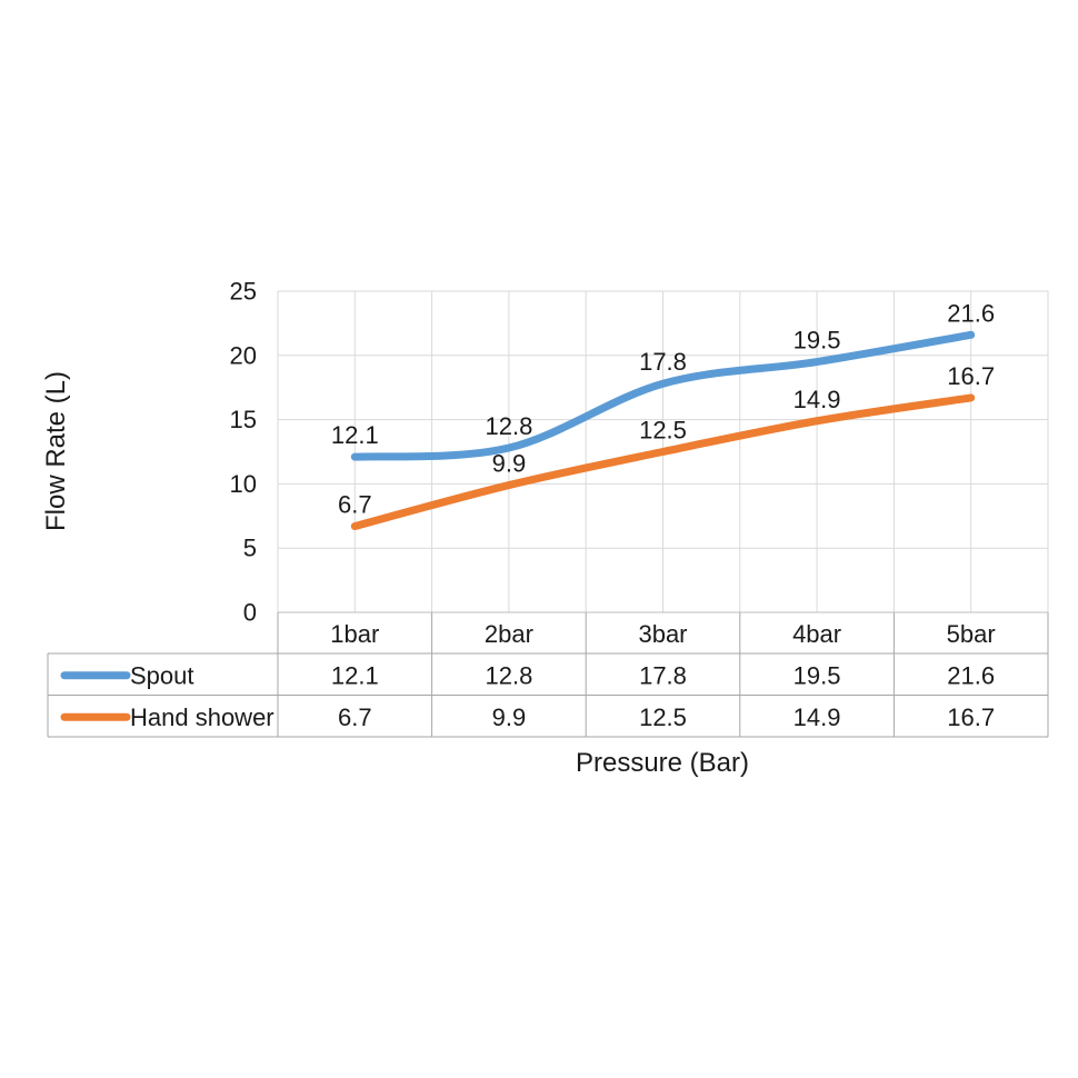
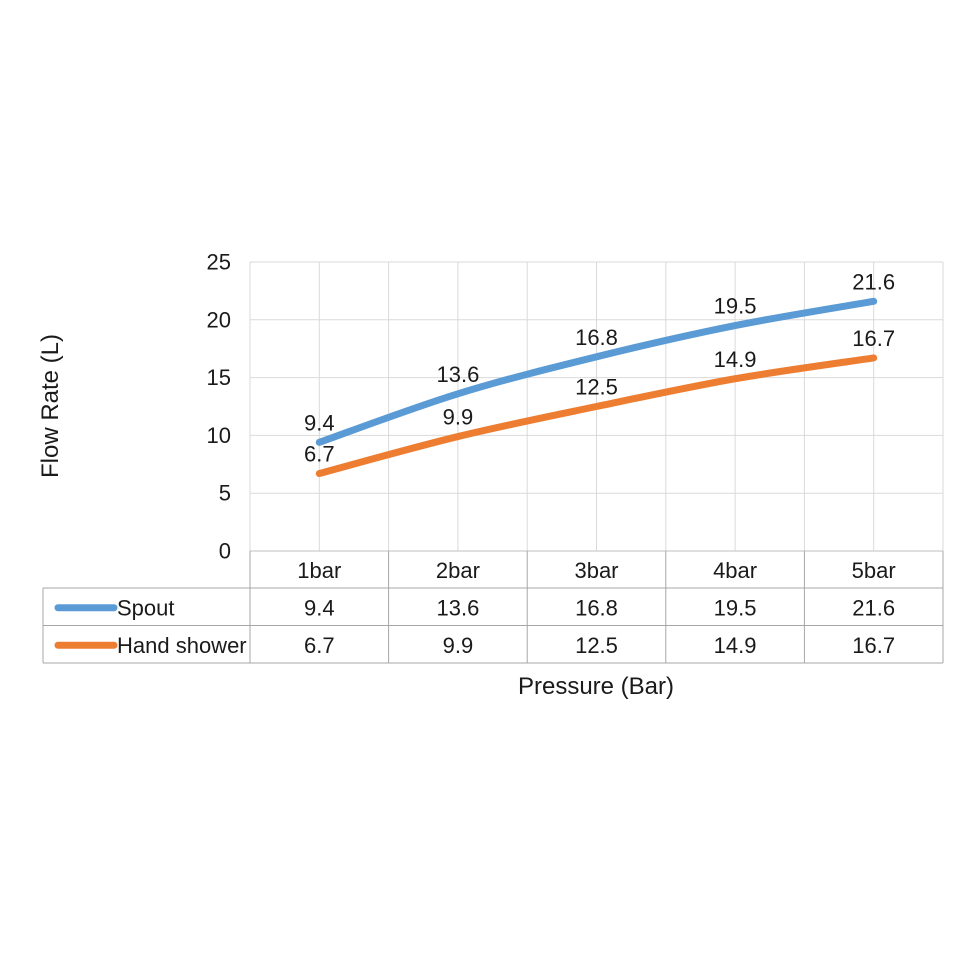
Spout/1bar: 12.1 -> 9.4
Spout/2bar: 12.8 -> 13.6
Spout/3bar: 17.8 -> 16.8
